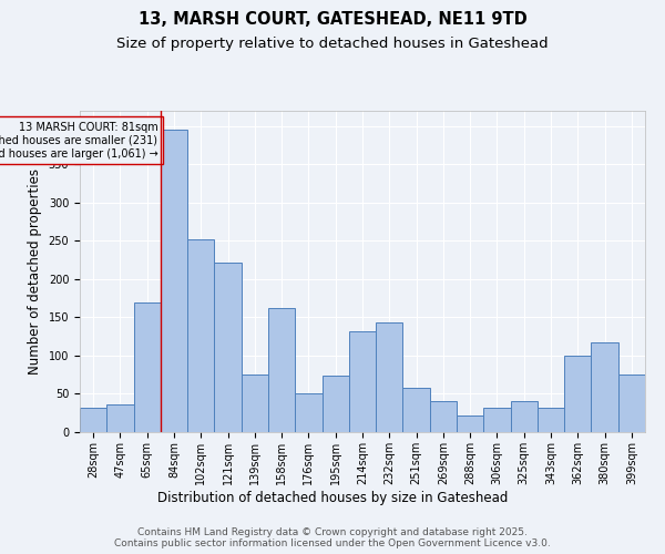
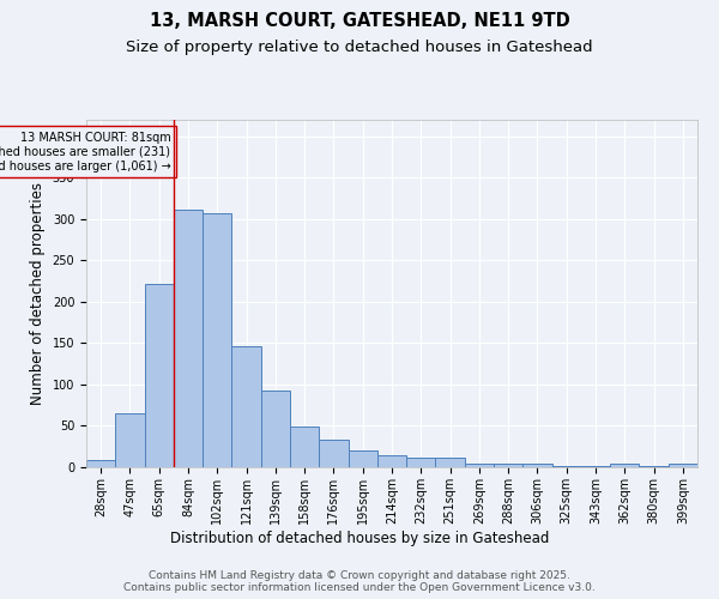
28sqm: 32 -> 9
47sqm: 36 -> 65
65sqm: 170 -> 222
84sqm: 396 -> 311
102sqm: 252 -> 307
121sqm: 222 -> 146
139sqm: 76 -> 93
158sqm: 162 -> 49
176sqm: 50 -> 34
195sqm: 74 -> 21
214sqm: 132 -> 15
232sqm: 144 -> 12
251sqm: 58 -> 12
269sqm: 40 -> 4
288sqm: 22 -> 5
306sqm: 32 -> 5
325sqm: 40 -> 2
343sqm: 32 -> 2
362sqm: 100 -> 4
380sqm: 118 -> 2
399sqm: 76 -> 4
